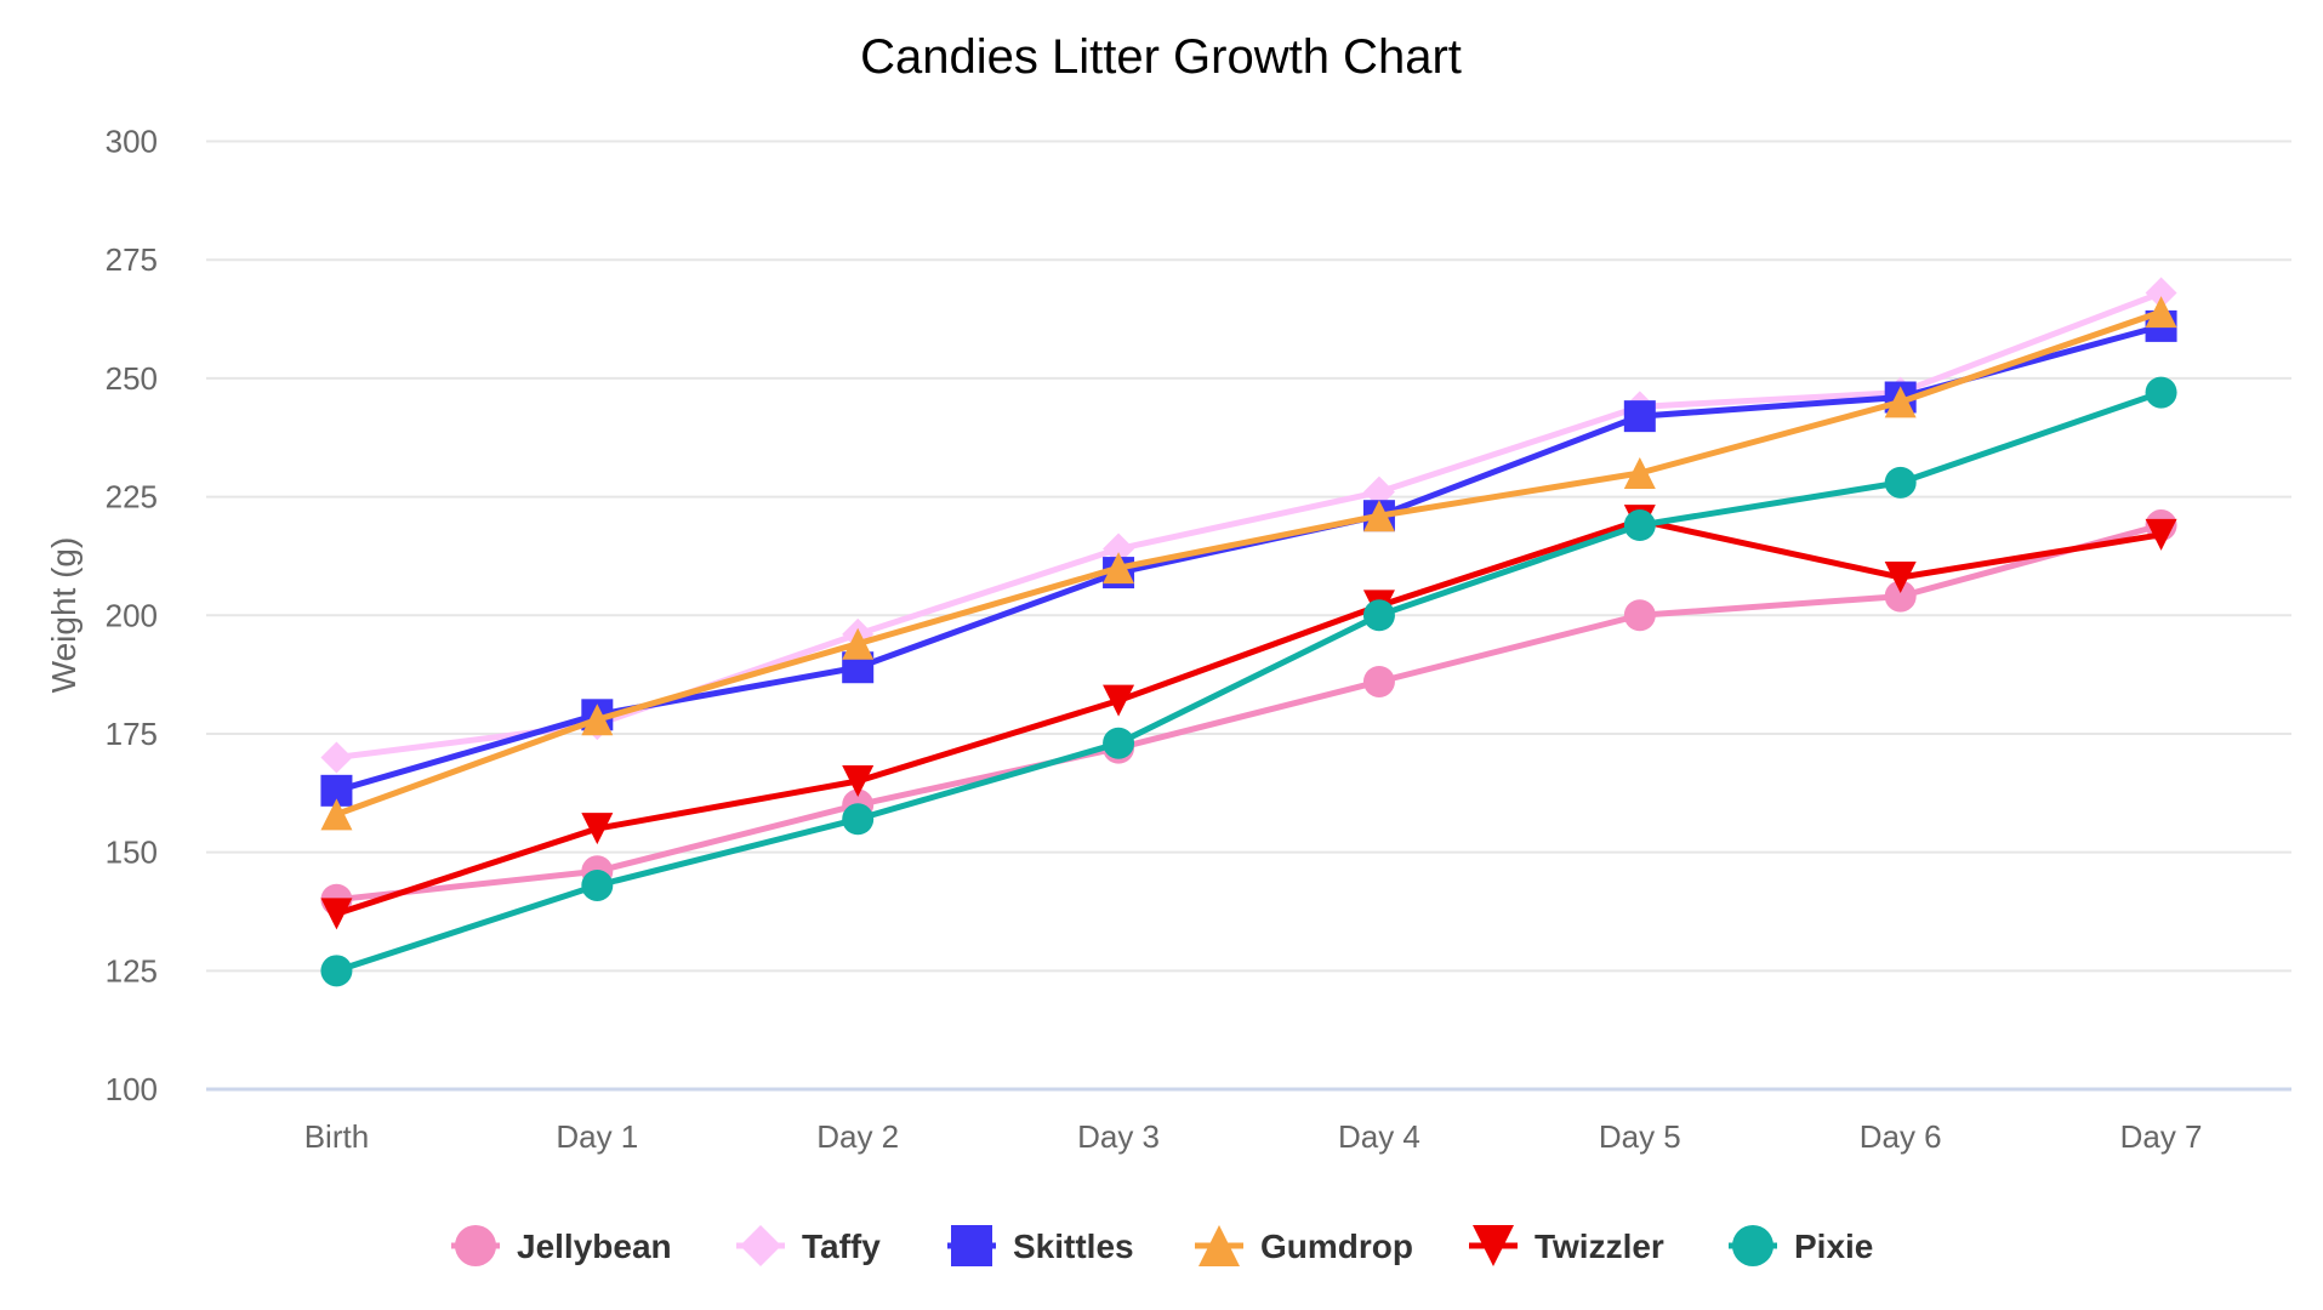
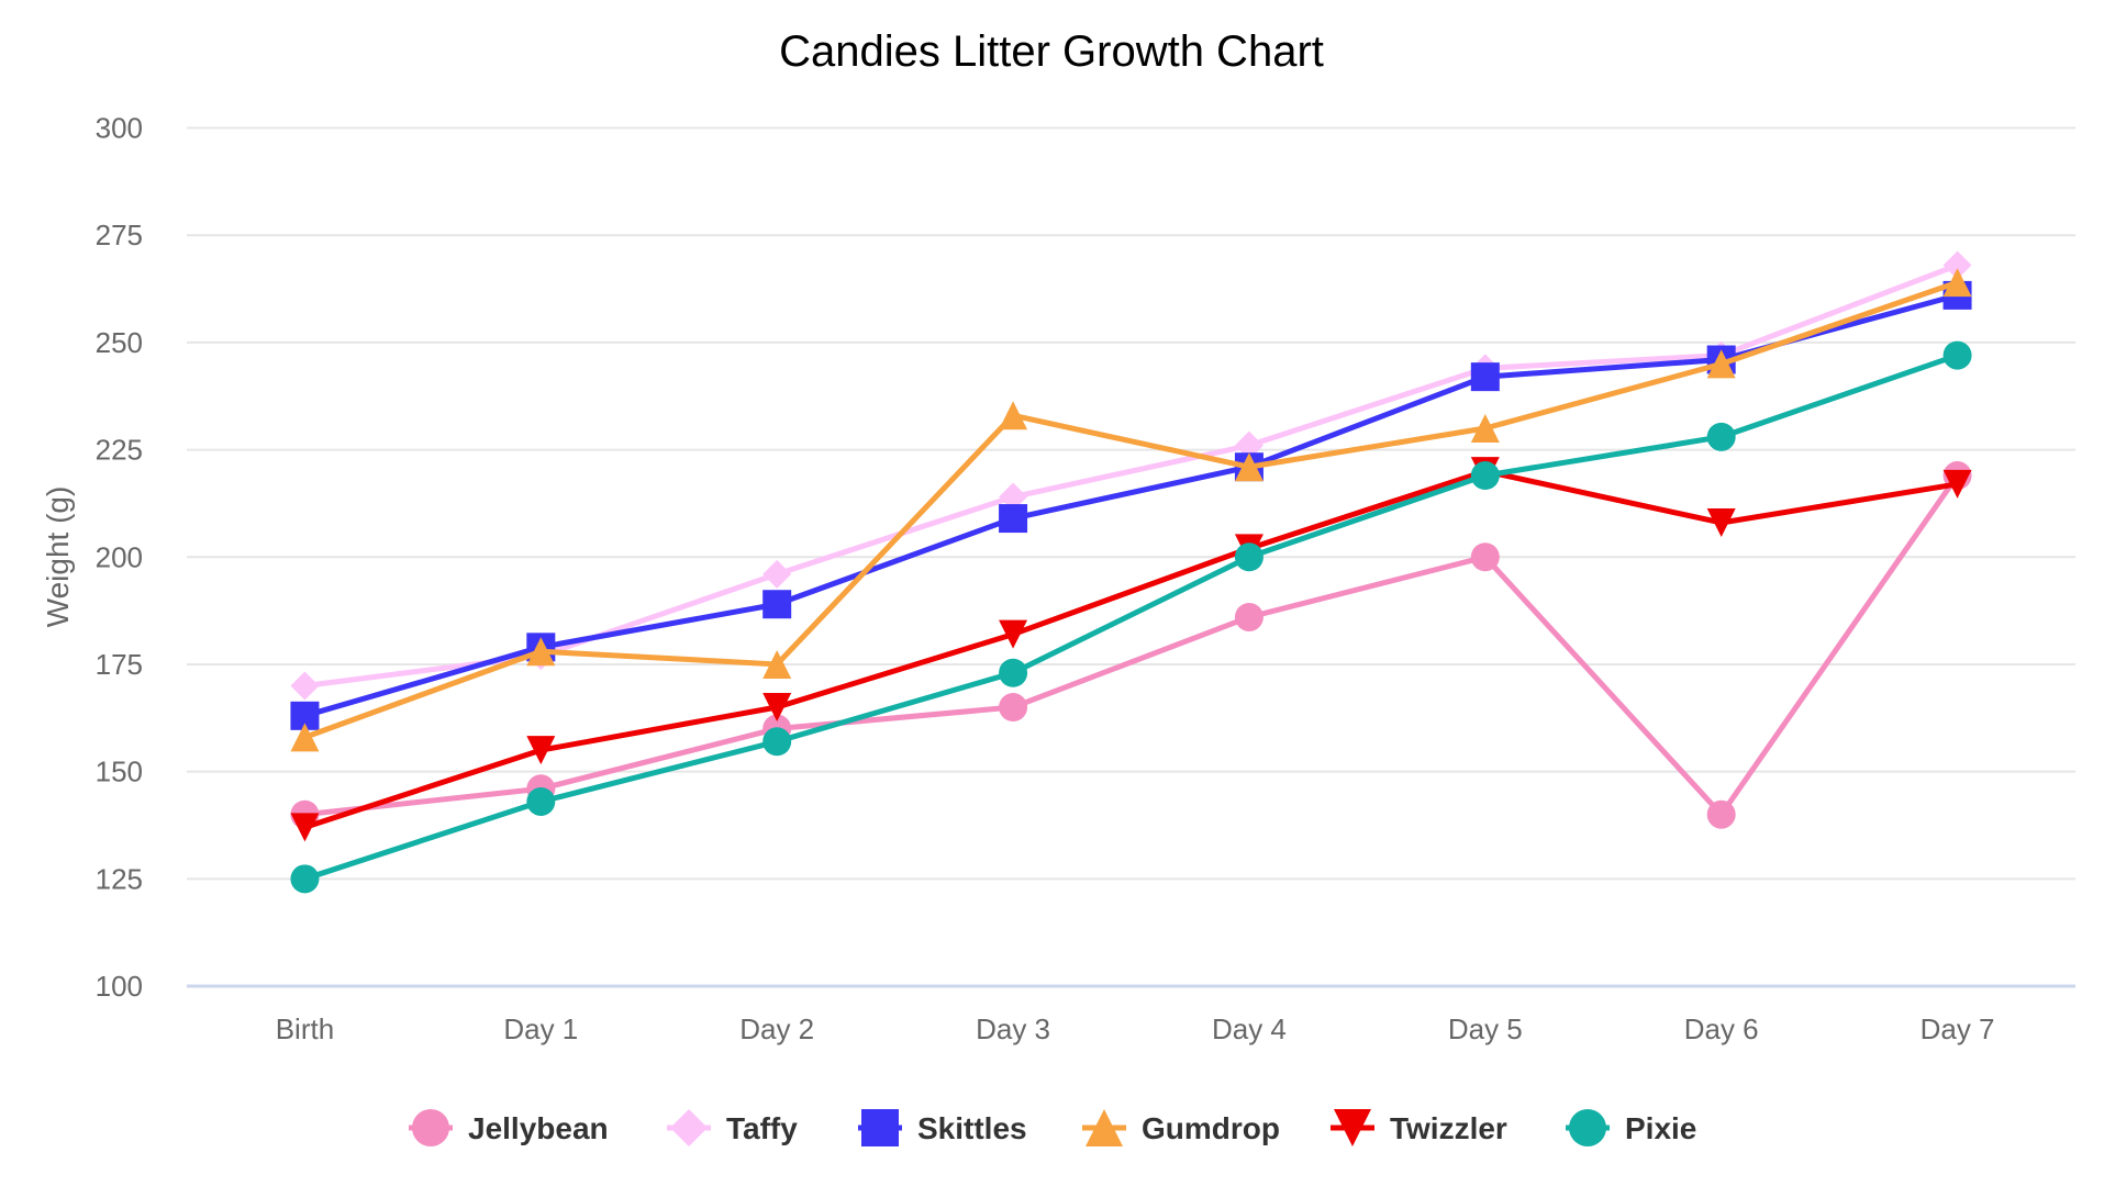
Gumdrop/Day 2: 194 -> 175
Jellybean/Day 3: 172 -> 165
Gumdrop/Day 3: 210 -> 233
Jellybean/Day 6: 204 -> 140
